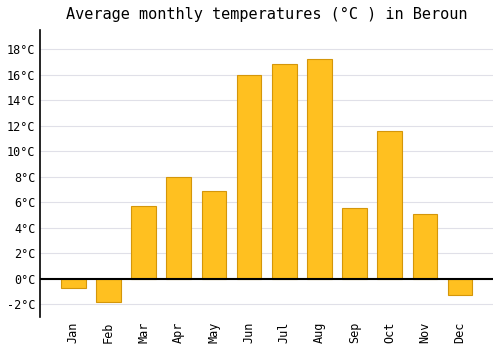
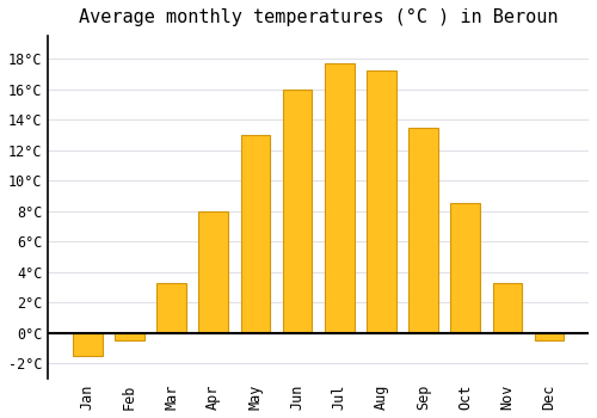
Jan: -0.7°C -> -1.5°C
Feb: -1.8°C -> -0.5°C
Mar: 5.7°C -> 3.3°C
May: 6.9°C -> 13.0°C
Jul: 16.8°C -> 17.7°C
Sep: 5.5°C -> 13.5°C
Oct: 11.6°C -> 8.5°C
Nov: 5.1°C -> 3.3°C
Dec: -1.3°C -> -0.5°C
